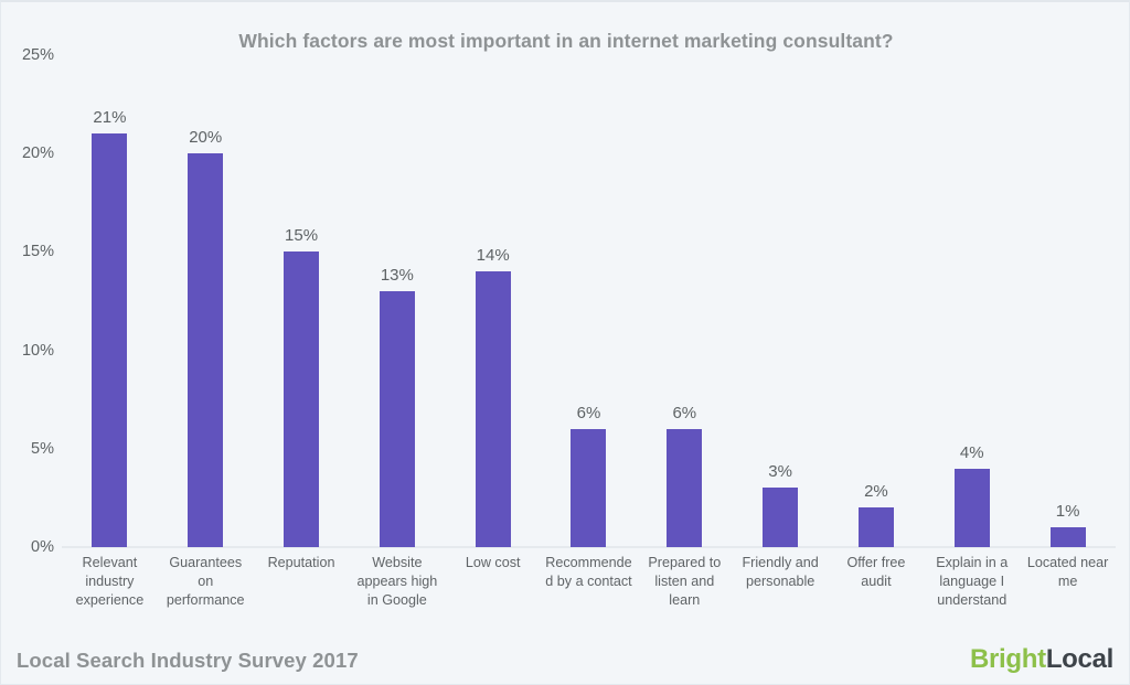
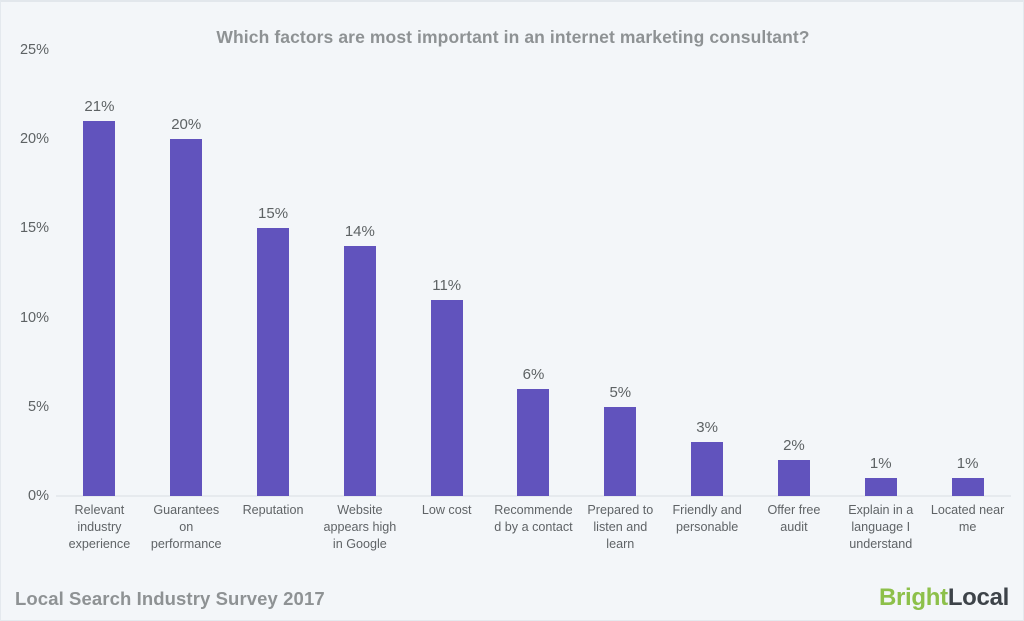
Website appears high in Google: 13% -> 14%
Low cost: 14% -> 11%
Prepared to listen and learn: 6% -> 5%
Explain in a language I understand: 4% -> 1%
